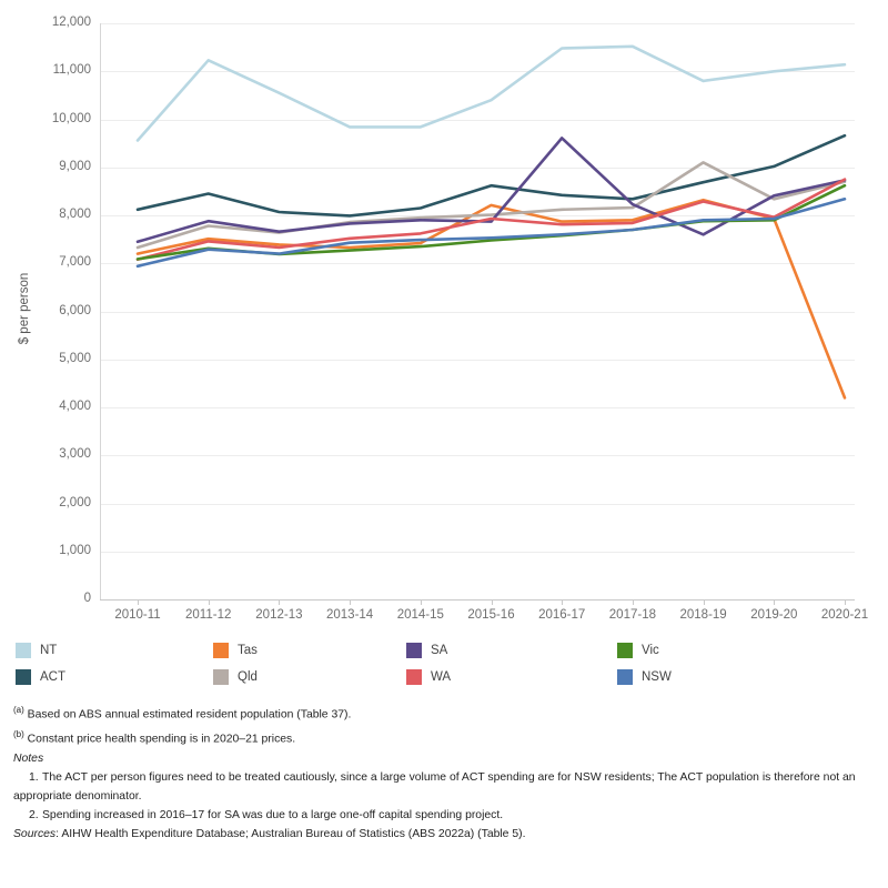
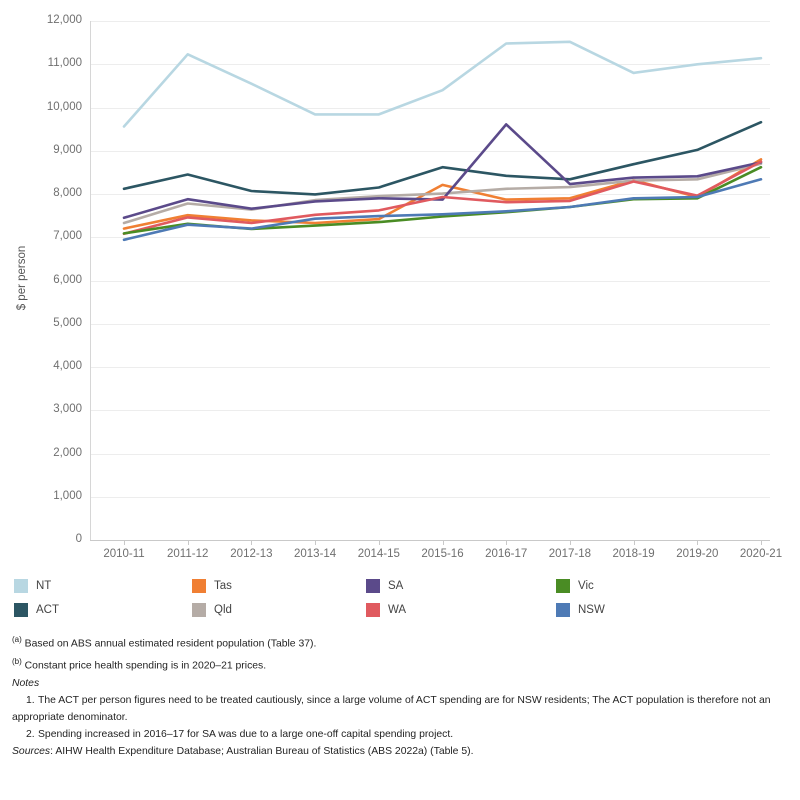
Qld/2018-19: 9100 -> 8300
SA/2018-19: 7600 -> 8400
Tas/2020-21: 4200 -> 8800
